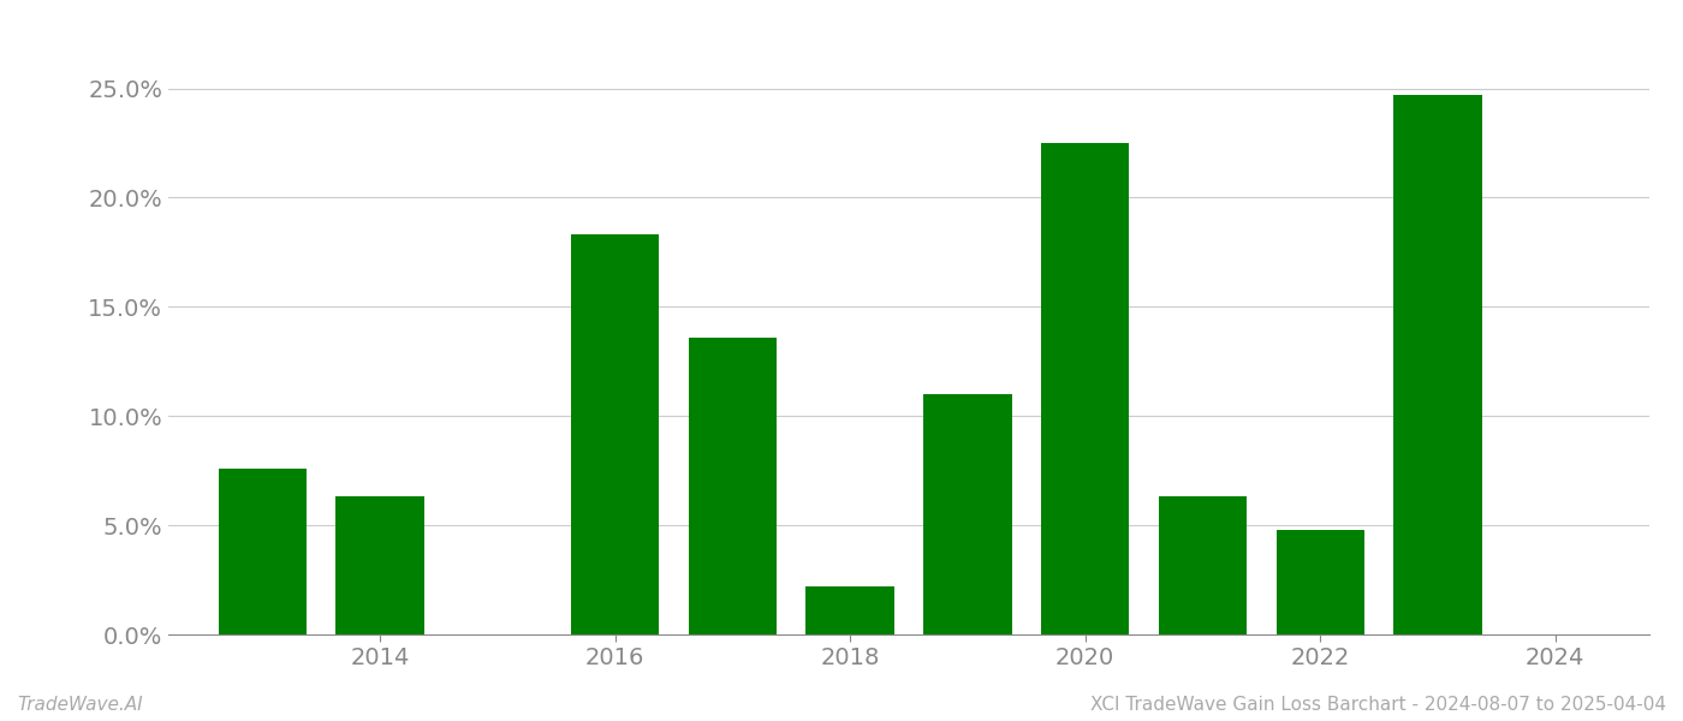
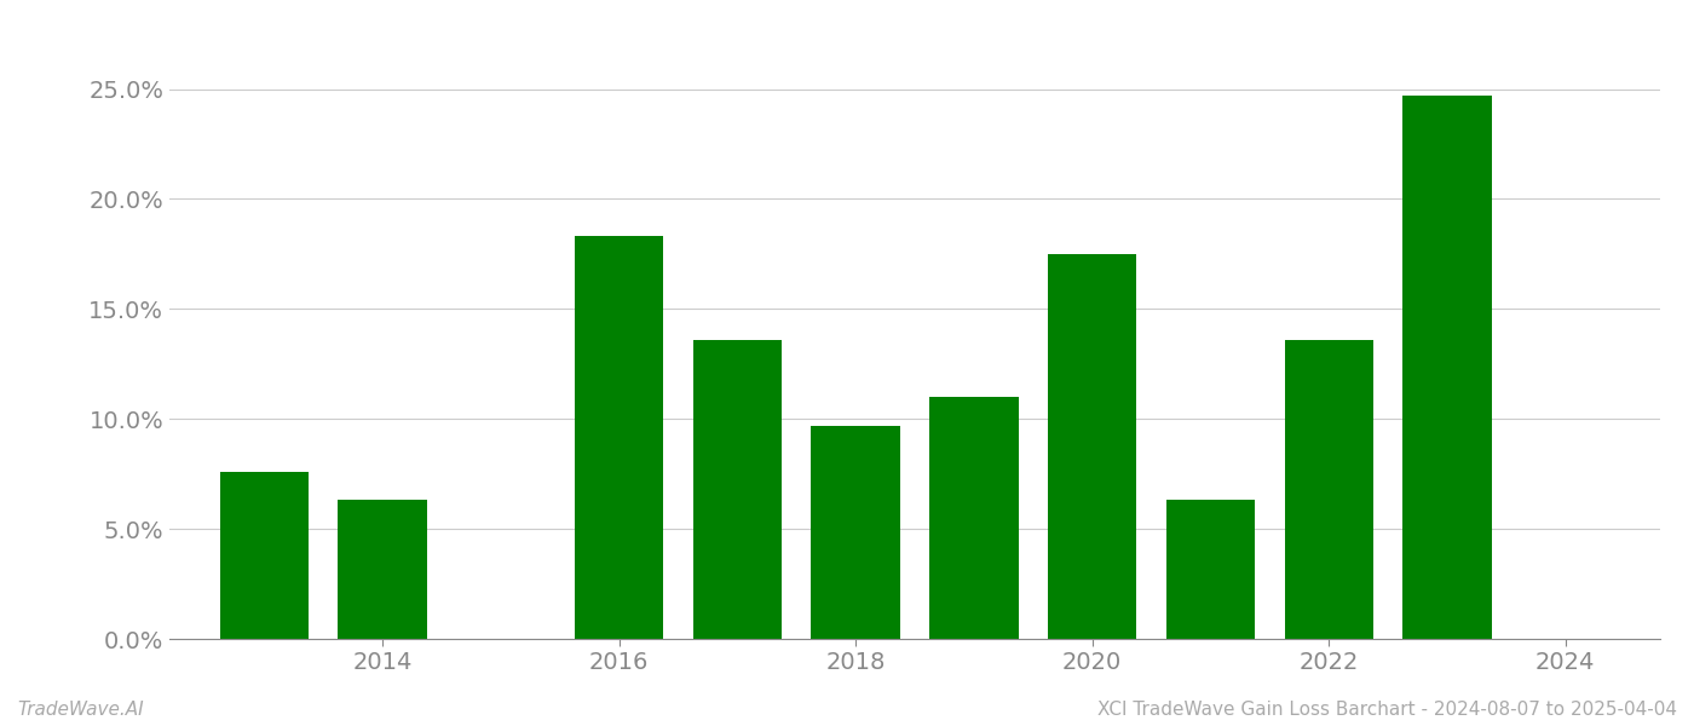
2018: 2.2% -> 9.7%
2020: 22.5% -> 17.5%
2022: 4.8% -> 13.6%
